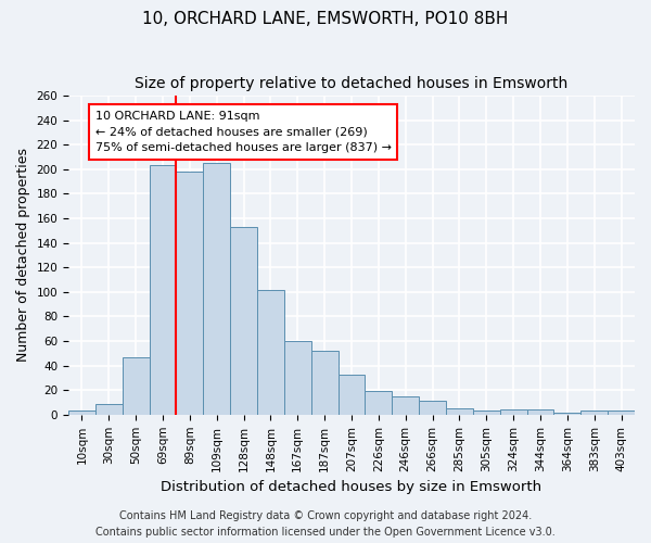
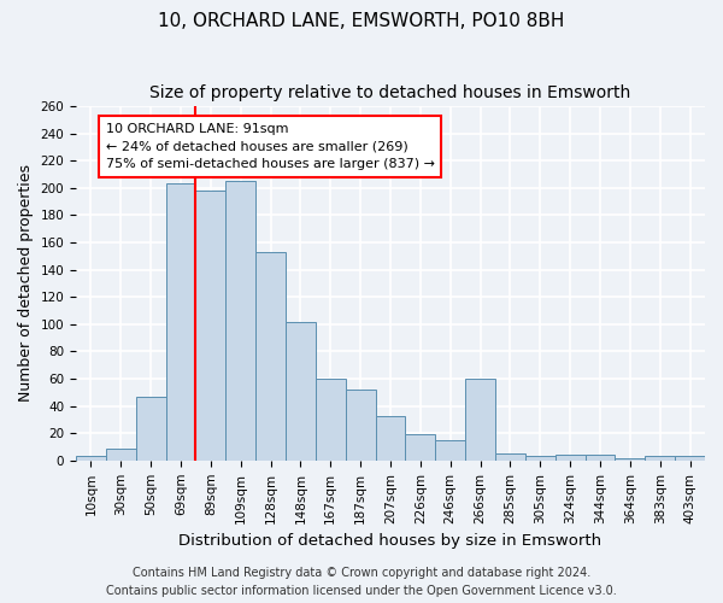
266sqm: 11 -> 60
